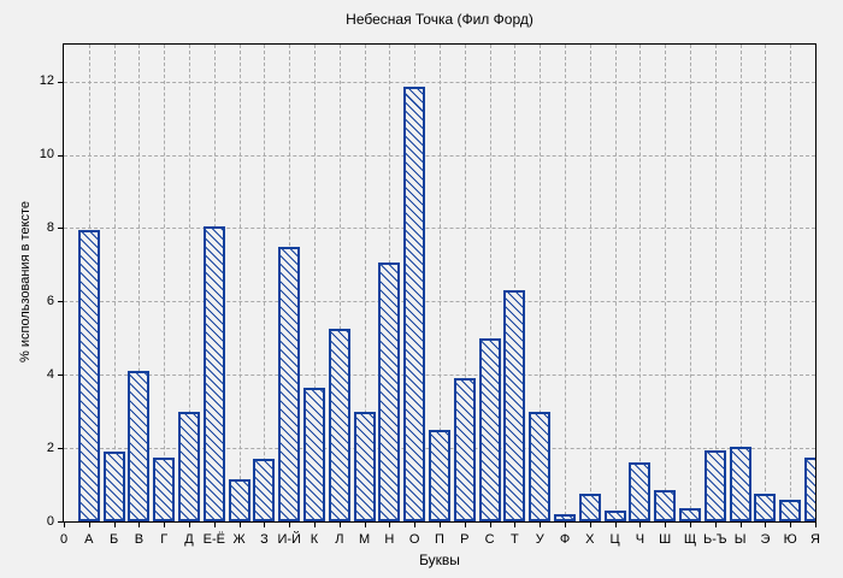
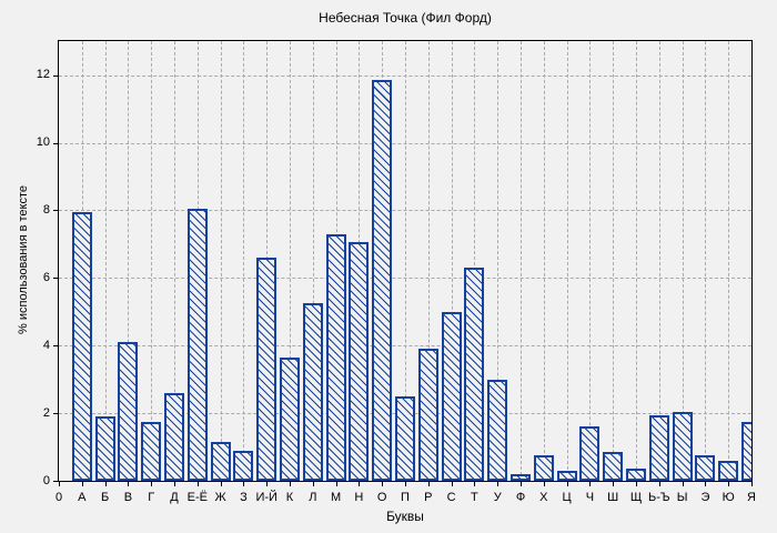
Д: 3.0 -> 2.6
З: 1.7 -> 0.9
И-Й: 7.5 -> 6.6
М: 3.0 -> 7.3
